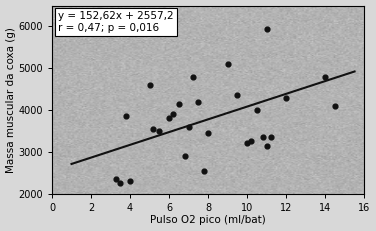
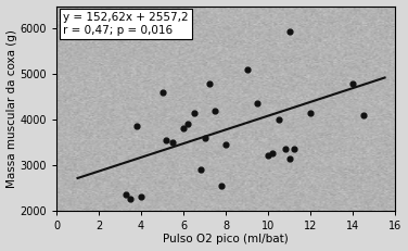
12: 4300 -> 4150
